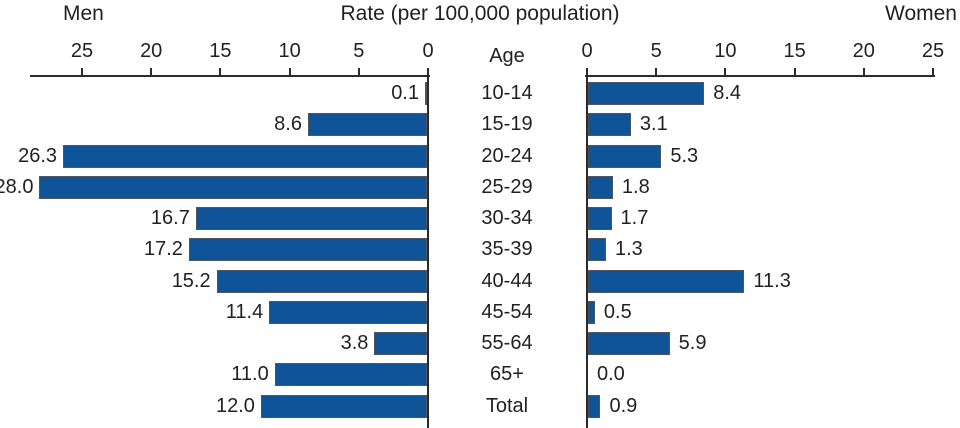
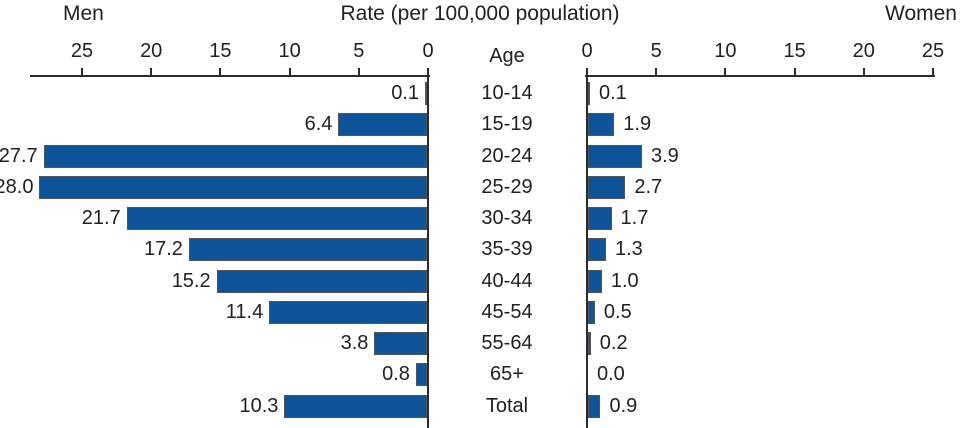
Women/10-14: 8.4 -> 0.1
Men/15-19: 8.6 -> 6.4
Women/15-19: 3.1 -> 1.9
Men/20-24: 26.3 -> 27.7
Women/20-24: 5.3 -> 3.9
Women/25-29: 1.8 -> 2.7
Men/30-34: 16.7 -> 21.7
Women/40-44: 11.3 -> 1.0
Women/55-64: 5.9 -> 0.2
Men/65+: 11.0 -> 0.8
Men/Total: 12.0 -> 10.3
